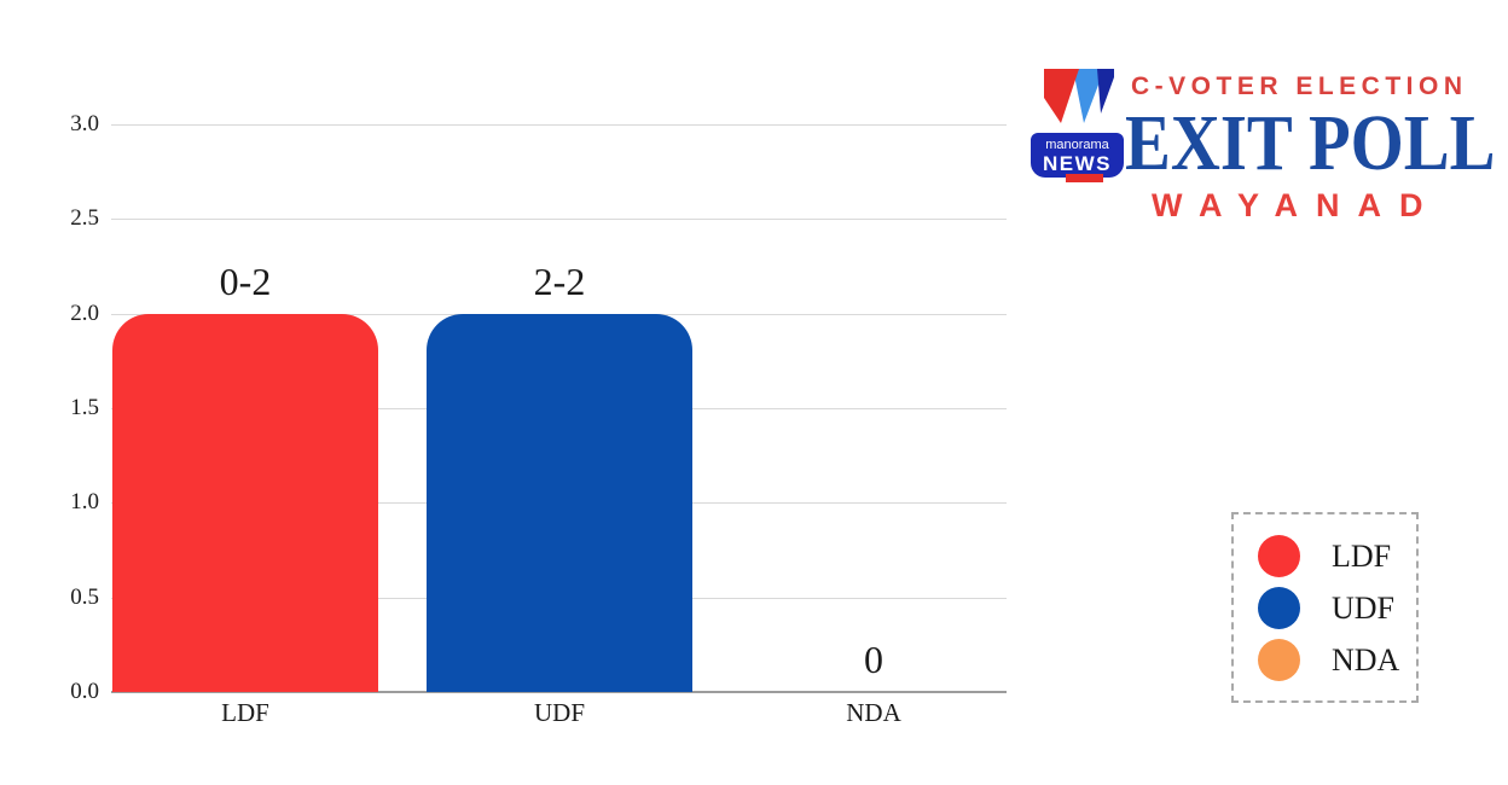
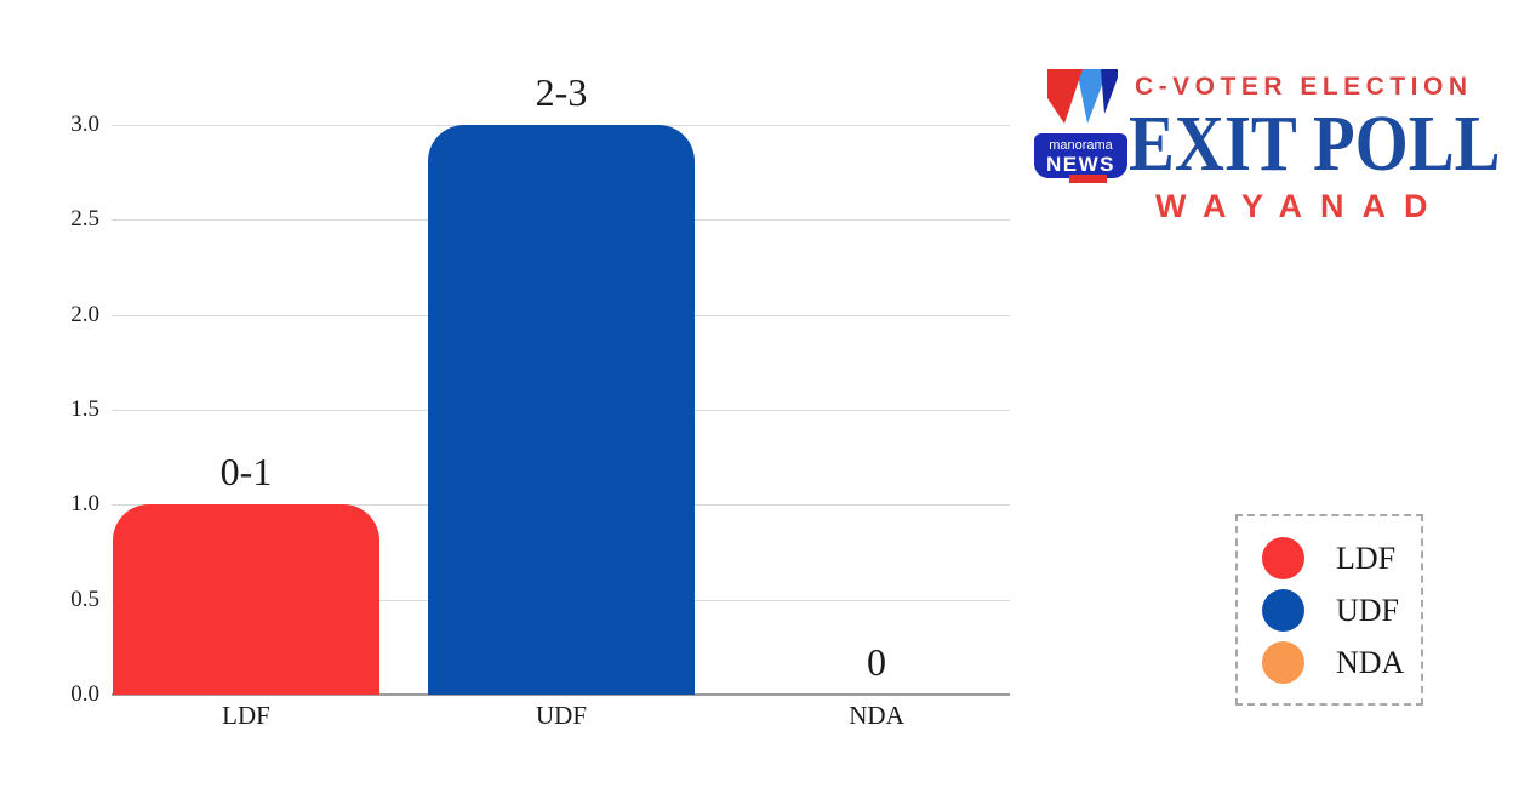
LDF: 2 -> 1
UDF: 2 -> 3
